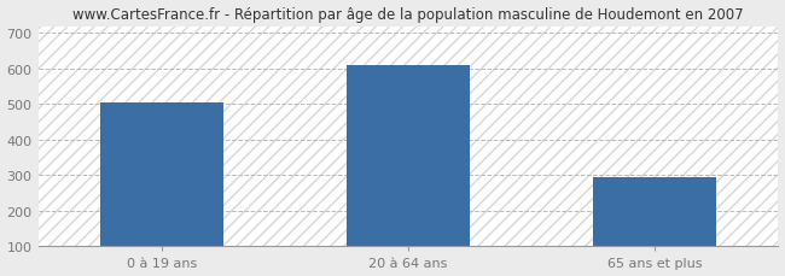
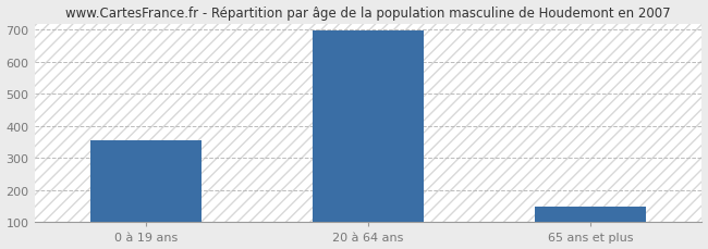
0 à 19 ans: 505 -> 355
20 à 64 ans: 610 -> 697
65 ans et plus: 295 -> 150
